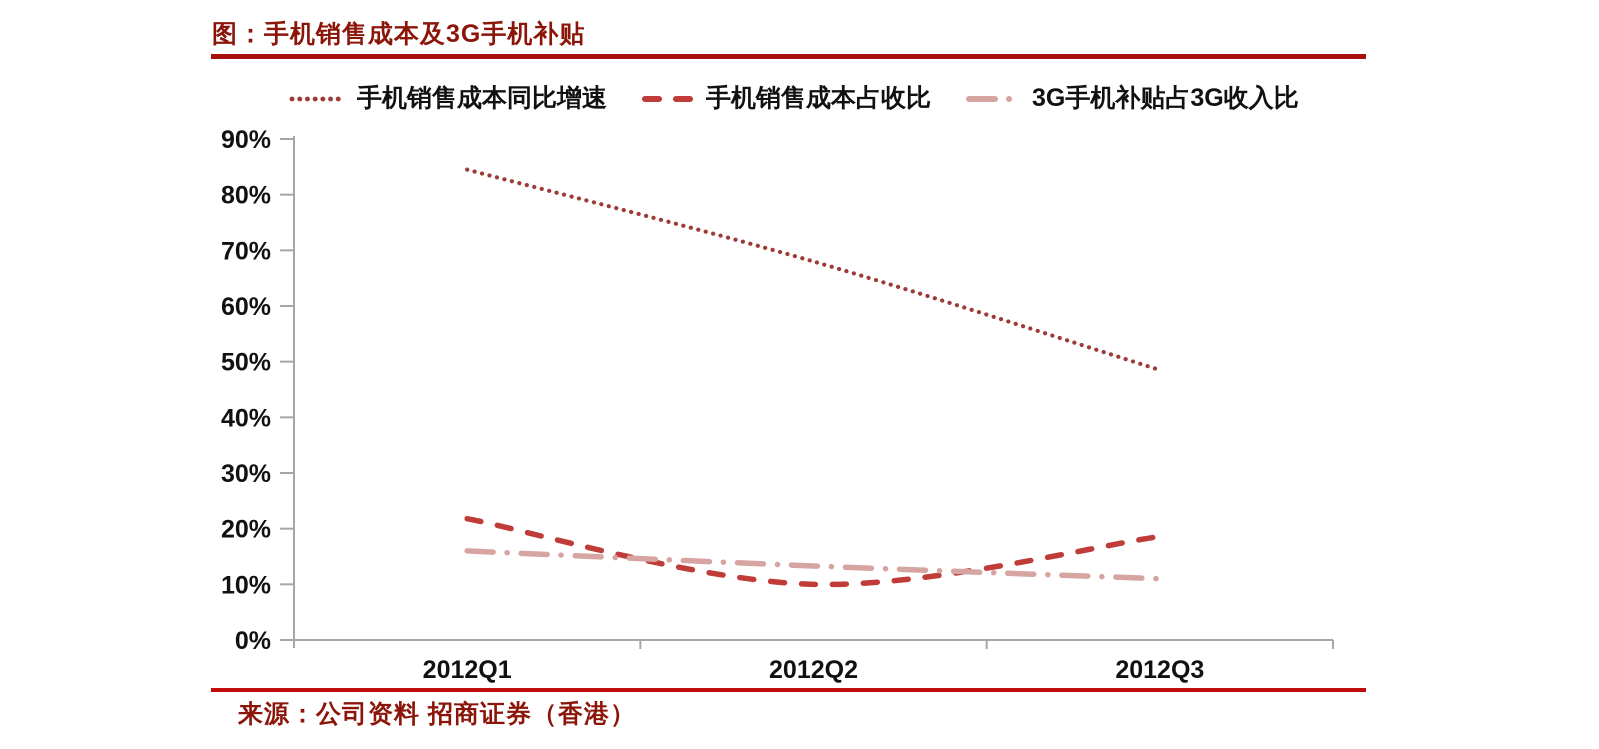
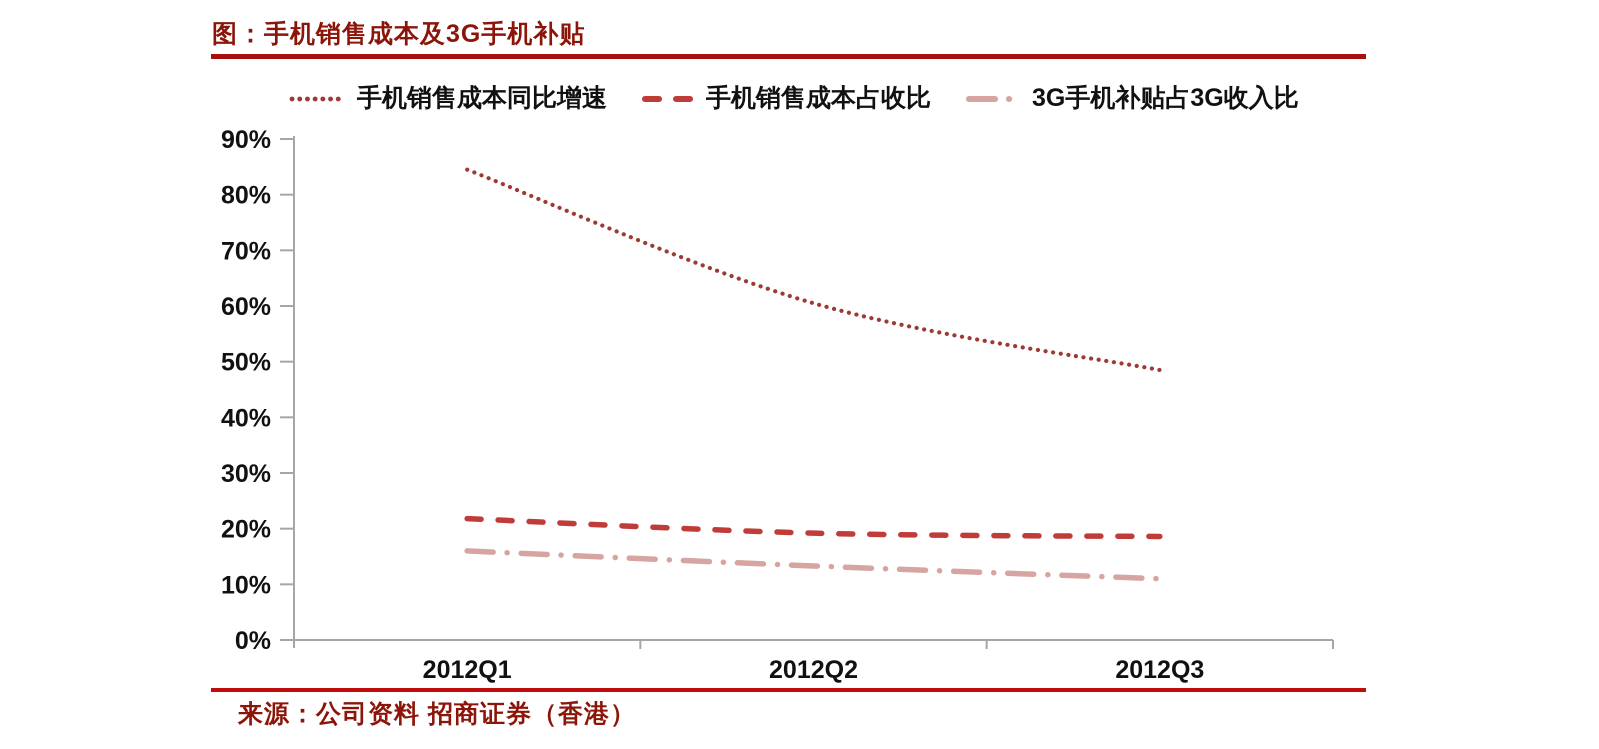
手机销售成本同比增速/2012Q2: 68% -> 60%
手机销售成本占收比/2012Q2: 10% -> 19%
